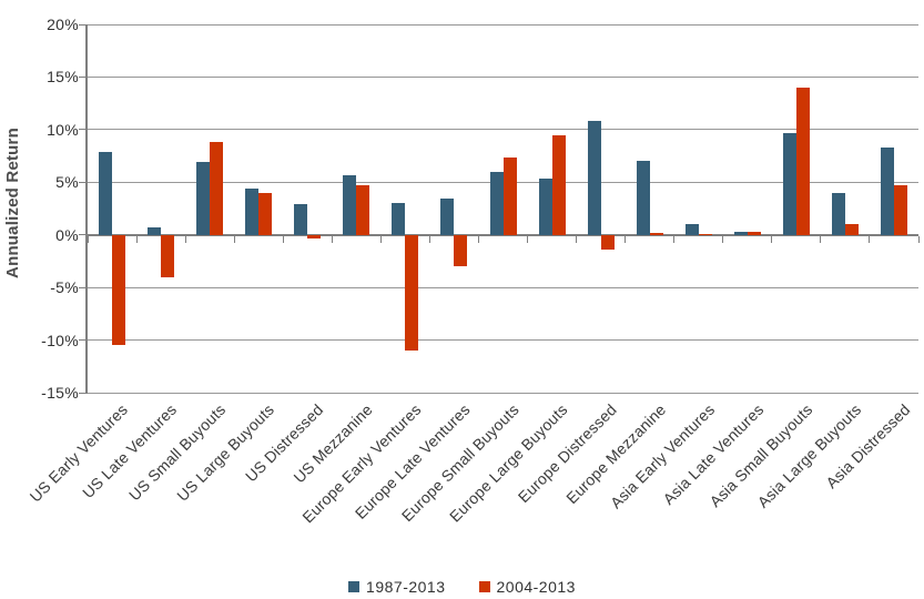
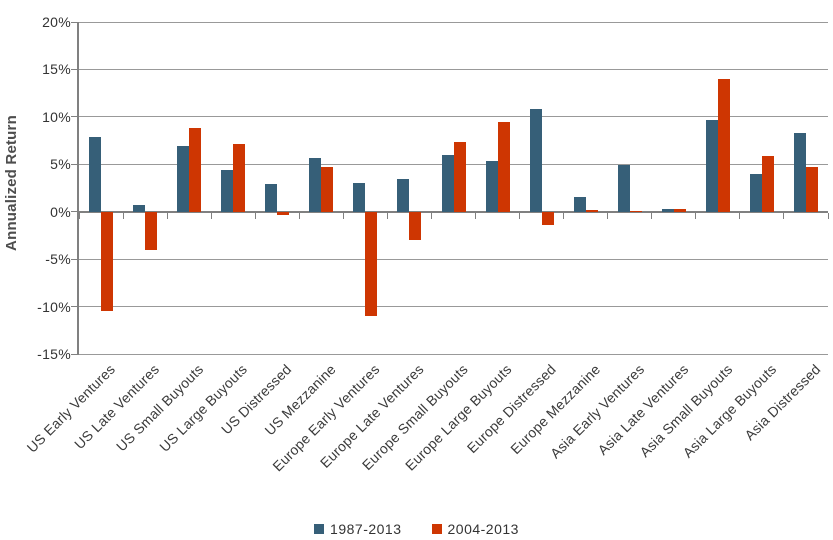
2004-2013/US Large Buyouts: 4% -> 7%
1987-2013/Europe Mezzanine: 7% -> 2%
1987-2013/Asia Early Ventures: 1% -> 5%
2004-2013/Asia Large Buyouts: 1% -> 6%
